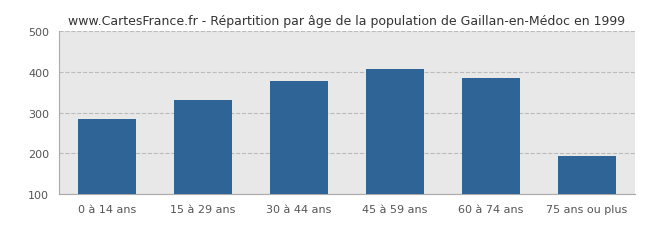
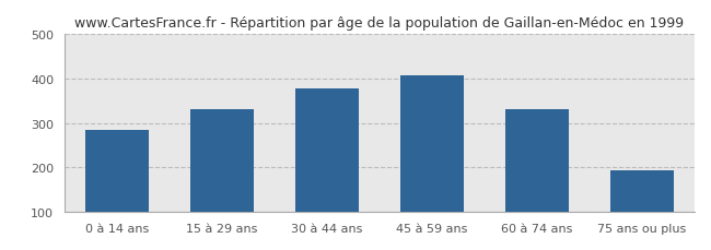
60 à 74 ans: 385 -> 330
